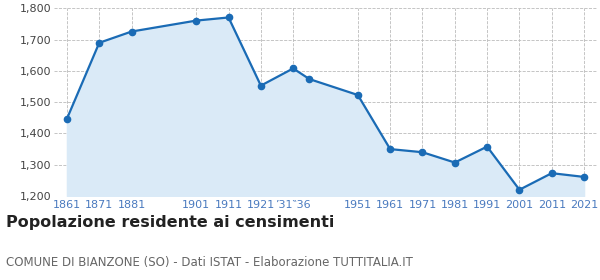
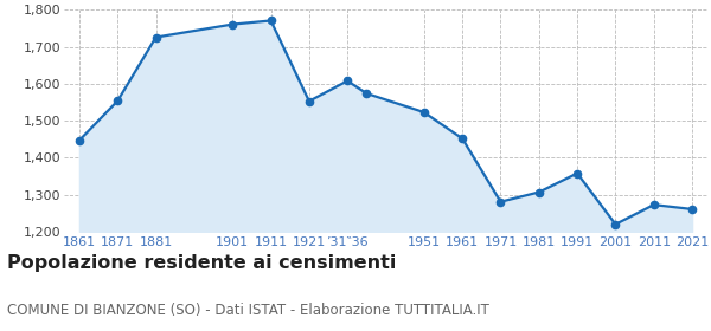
1871: 1,690 -> 1,554
1961: 1,350 -> 1,452
1971: 1,340 -> 1,281
